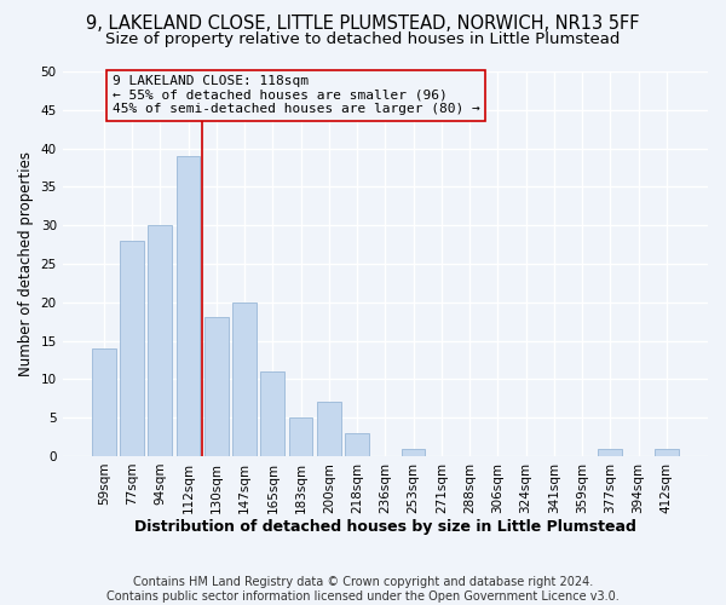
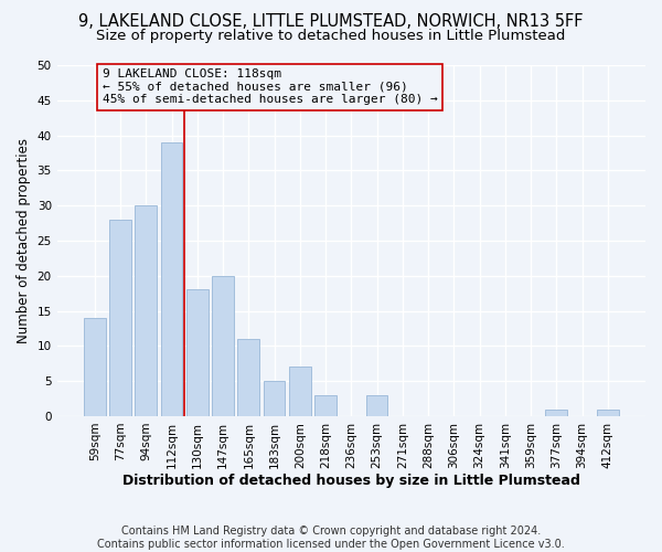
253sqm: 1 -> 3
